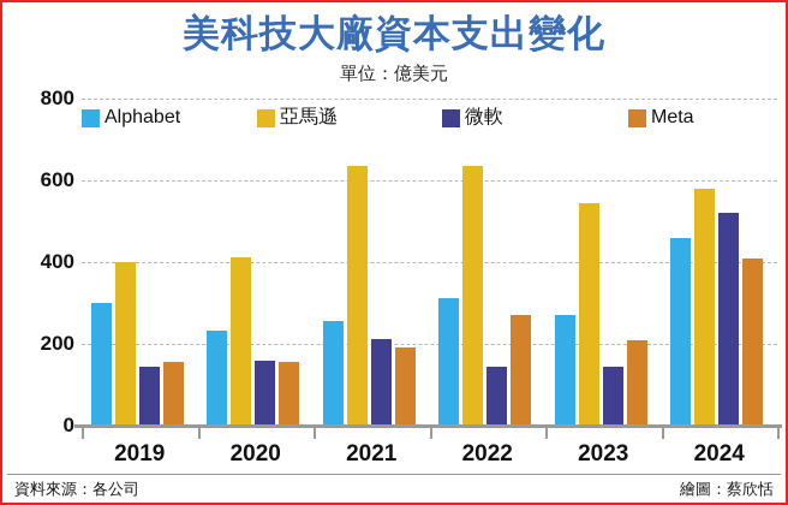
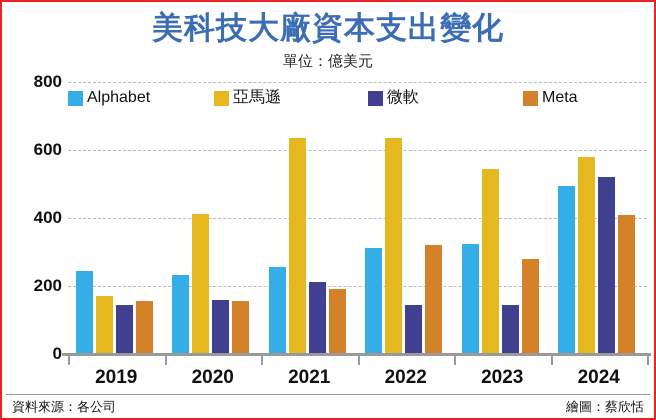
Alphabet/2019: 300 -> 240
亞馬遜/2019: 400 -> 170
Meta/2022: 270 -> 320
Alphabet/2023: 270 -> 320
Meta/2023: 210 -> 280
Alphabet/2024: 460 -> 500
